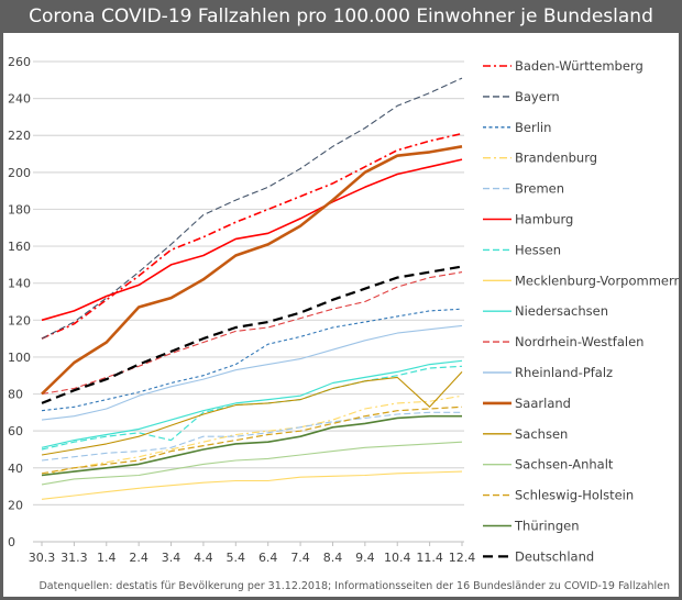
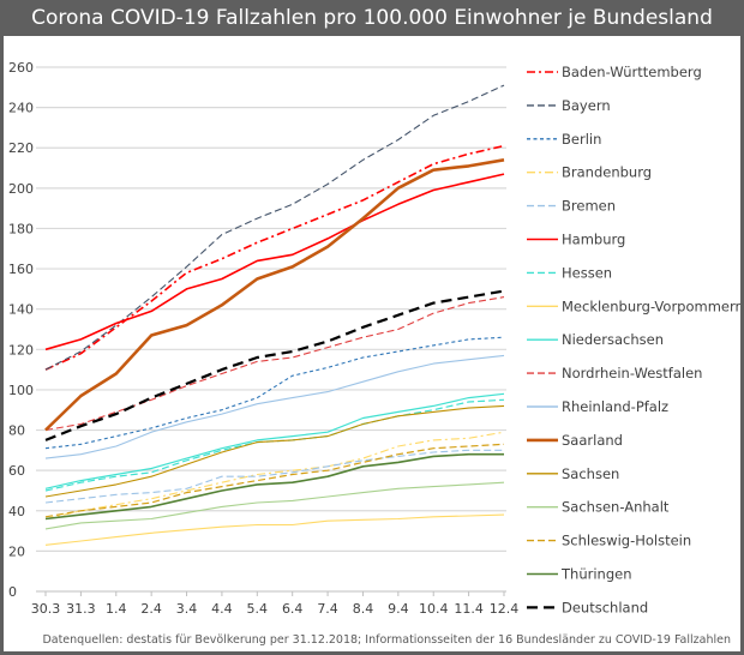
Hessen/3.4: 55 -> 65
Sachsen/11.4: 73 -> 91
